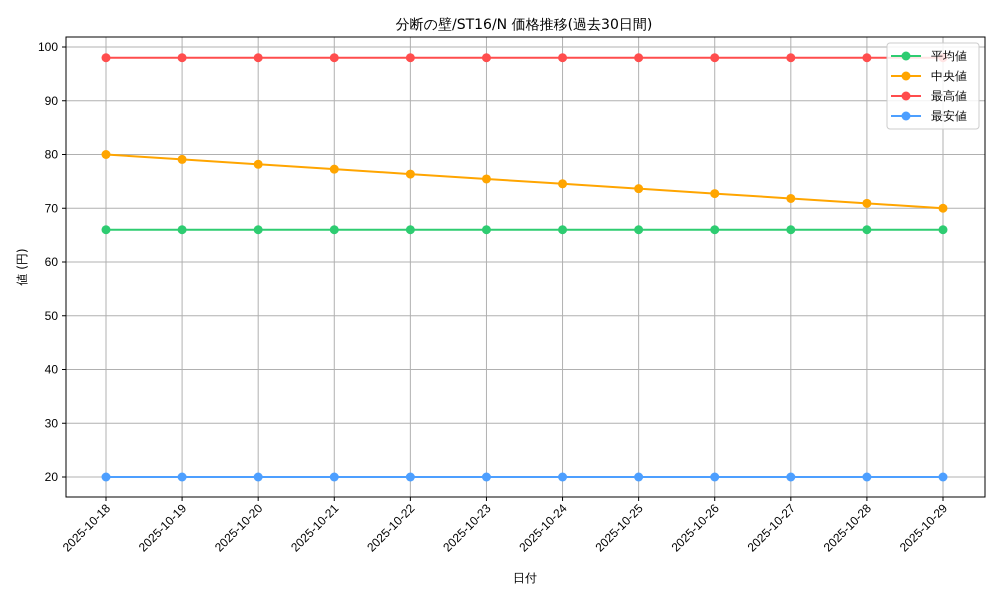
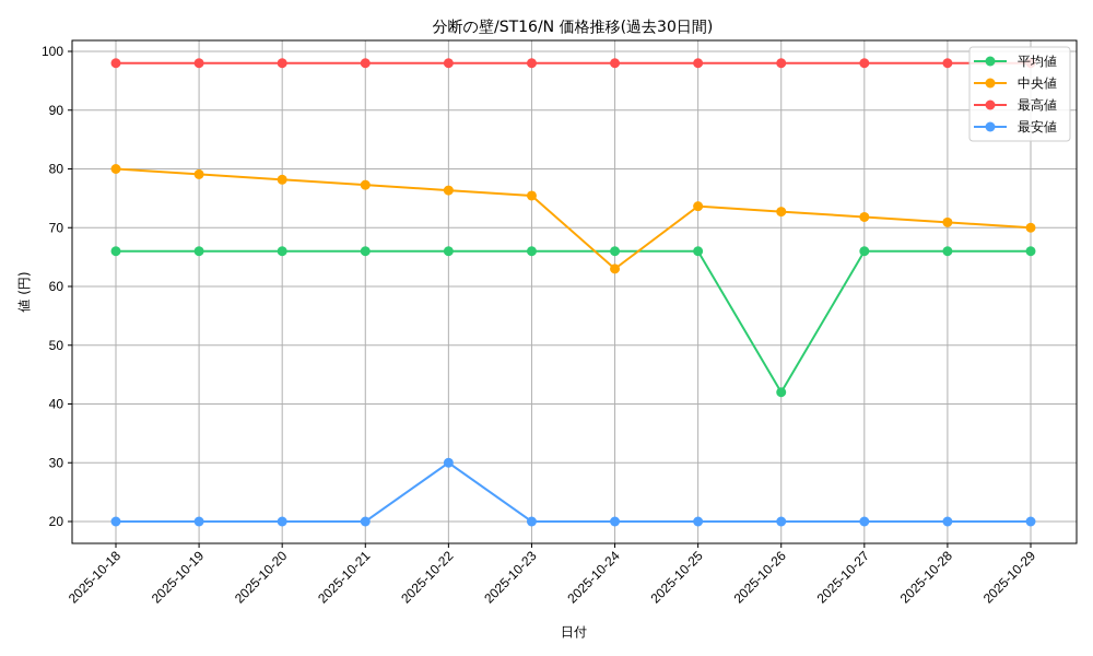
最安値/2025-10-22: 20 -> 30
中央値/2025-10-24: 75 -> 63
平均値/2025-10-26: 66 -> 42
